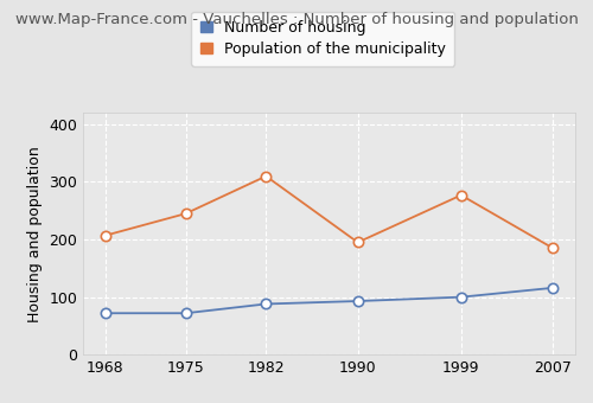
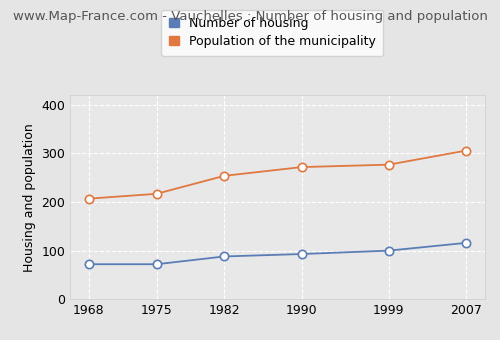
Population of the municipality/1975: 245 -> 217
Population of the municipality/1982: 310 -> 254
Population of the municipality/1990: 195 -> 272
Population of the municipality/2007: 185 -> 306
